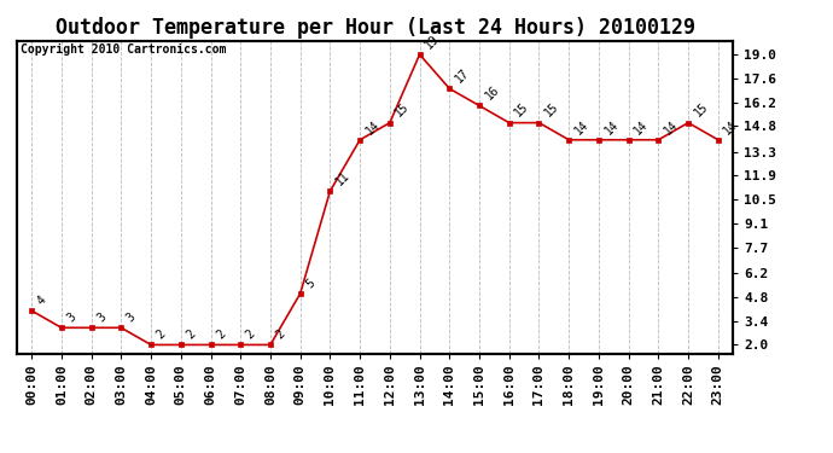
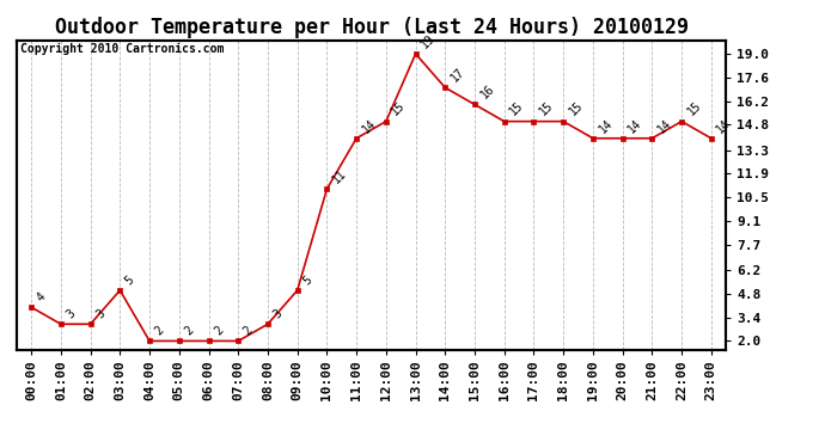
03:00: 3 -> 5
08:00: 2 -> 3
18:00: 14 -> 15
